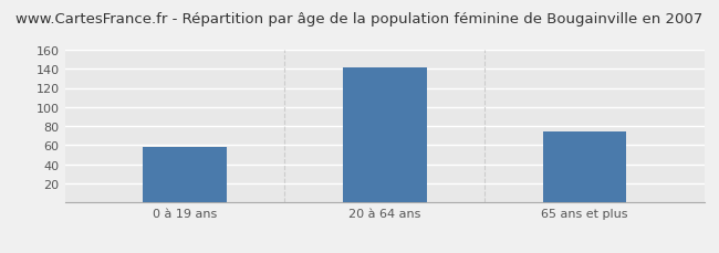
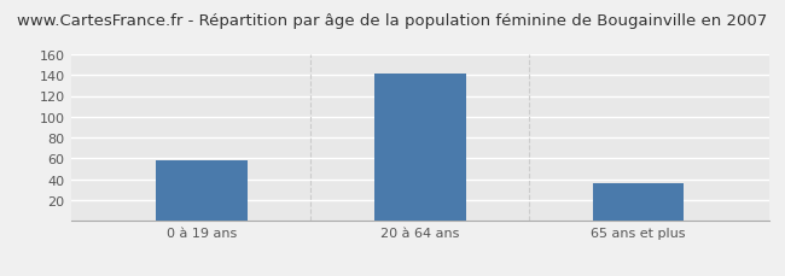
65 ans et plus: 74 -> 36
